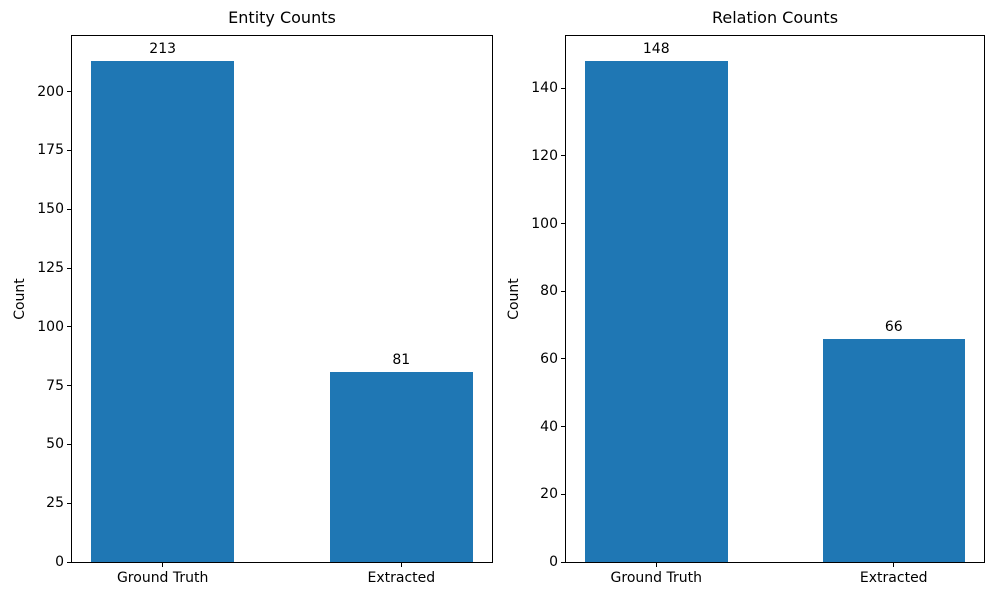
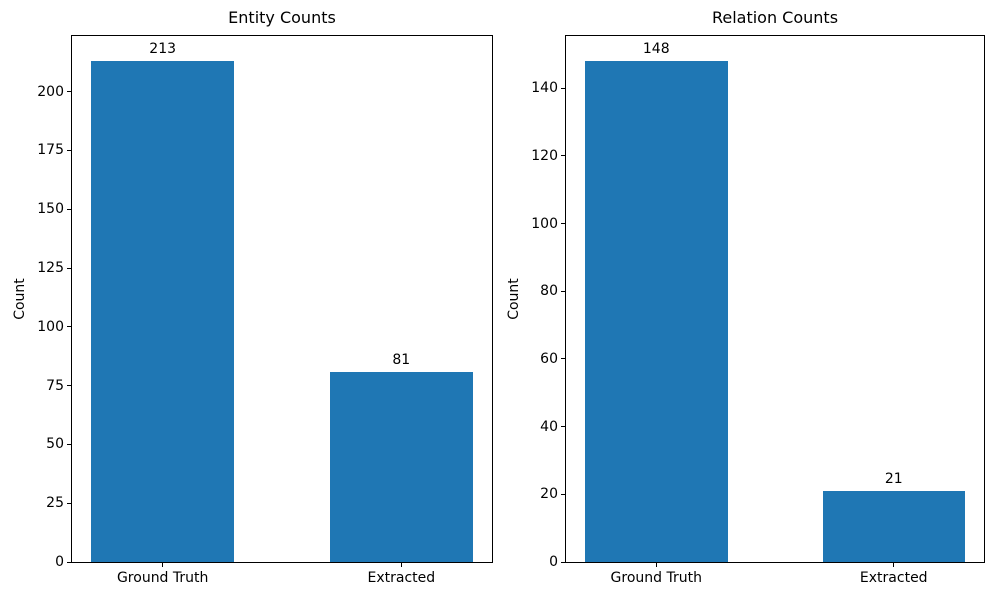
Relation Counts/Extracted: 66 -> 21
